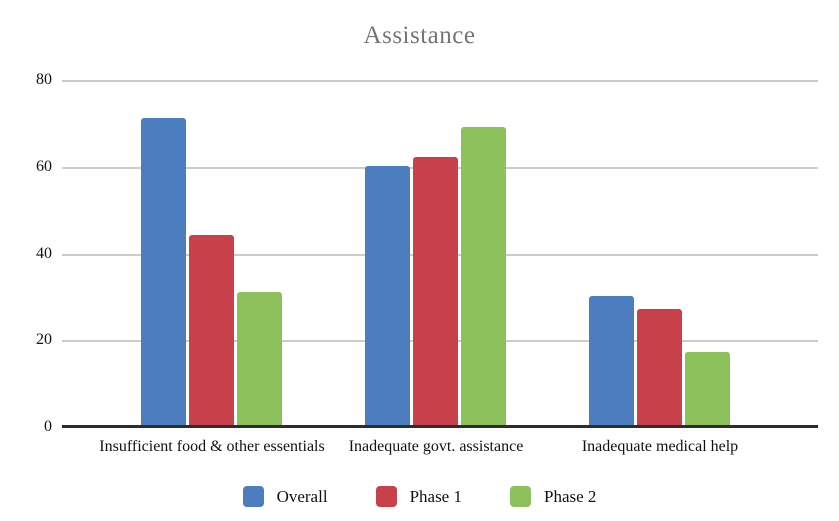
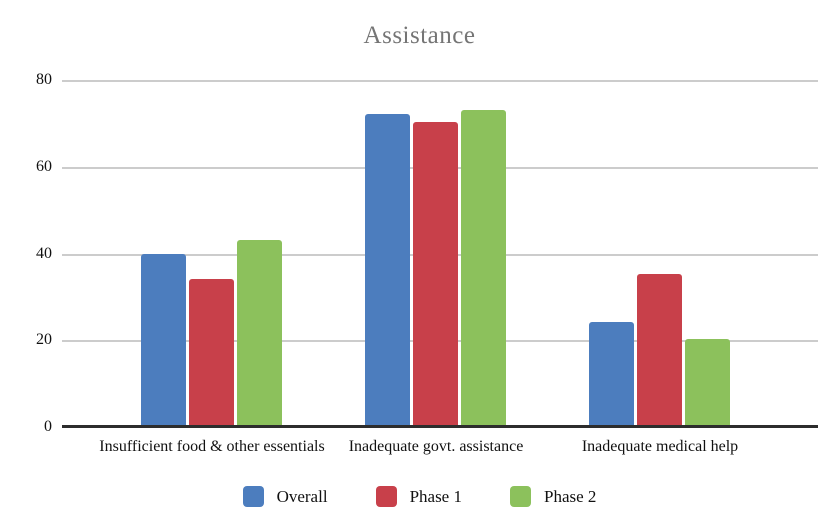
Overall/Insufficient food & other essentials: 71 -> 40
Phase 1/Insufficient food & other essentials: 44 -> 34
Phase 2/Insufficient food & other essentials: 31 -> 43
Overall/Inadequate govt. assistance: 60 -> 72
Phase 1/Inadequate govt. assistance: 62 -> 70
Phase 2/Inadequate govt. assistance: 69 -> 73
Overall/Inadequate medical help: 30 -> 24
Phase 1/Inadequate medical help: 27 -> 35
Phase 2/Inadequate medical help: 17 -> 20
